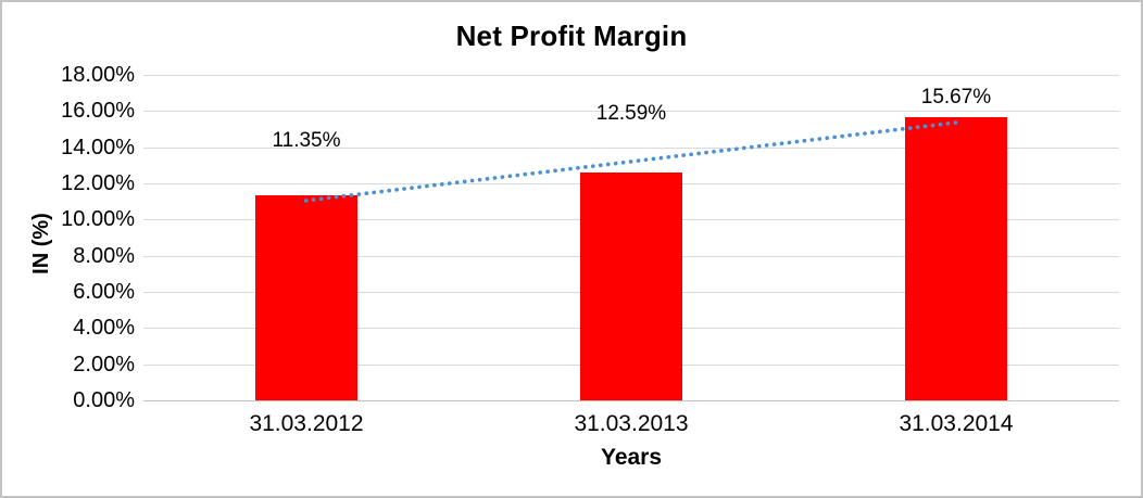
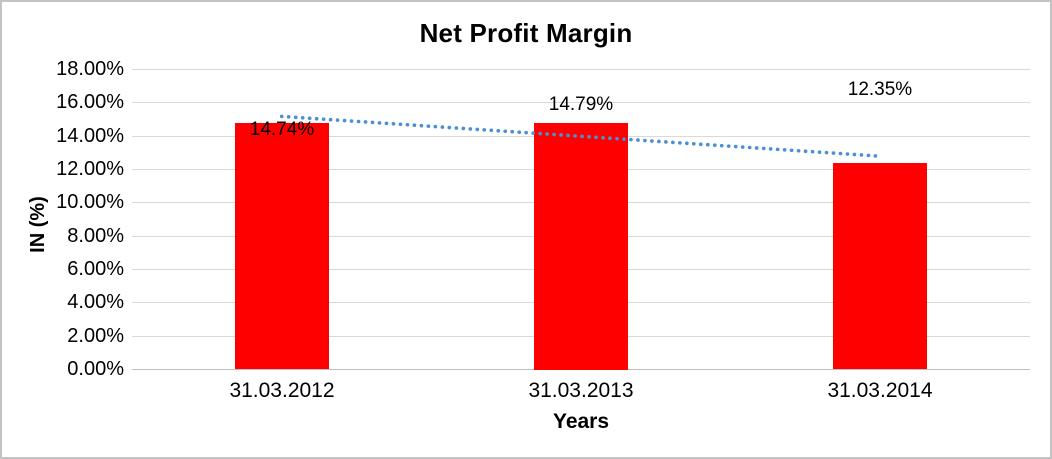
31.03.2012: 11.35% -> 14.74%
31.03.2013: 12.59% -> 14.79%
31.03.2014: 15.67% -> 12.35%
